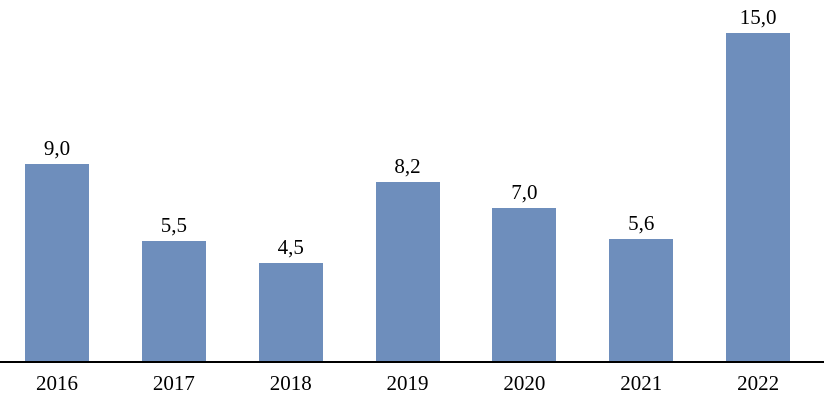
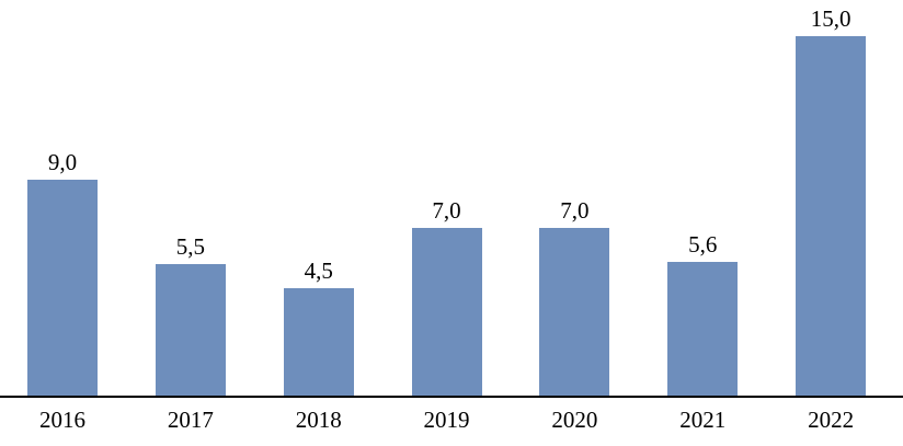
2019: 8,2 -> 7,0
